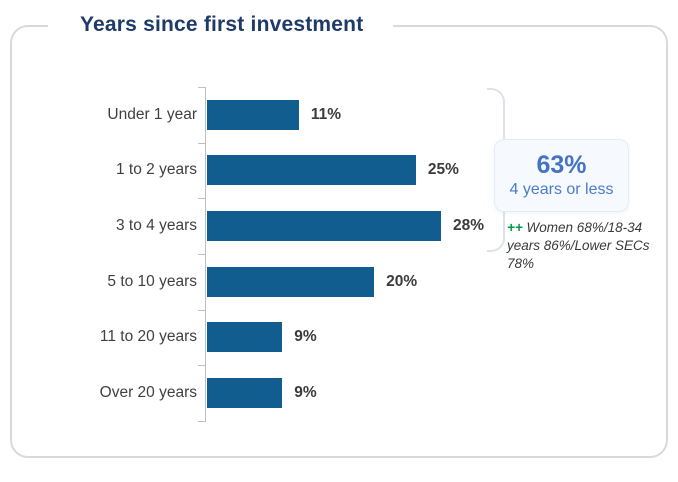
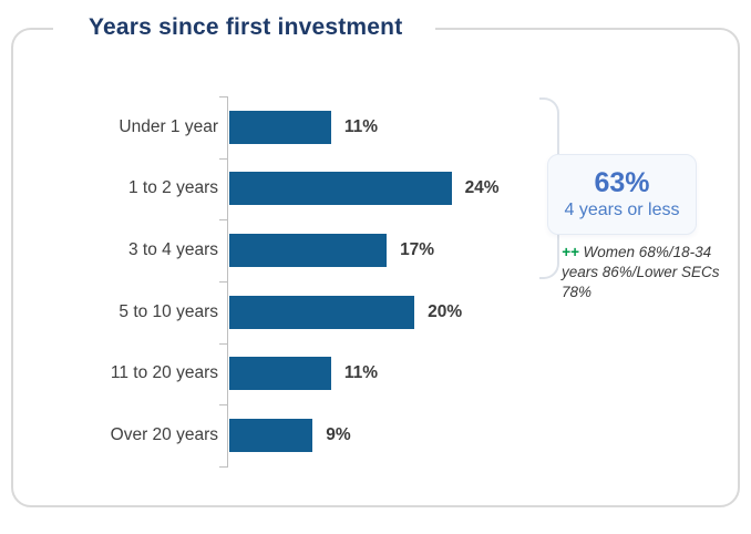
1 to 2 years: 25% -> 24%
3 to 4 years: 28% -> 17%
11 to 20 years: 9% -> 11%
